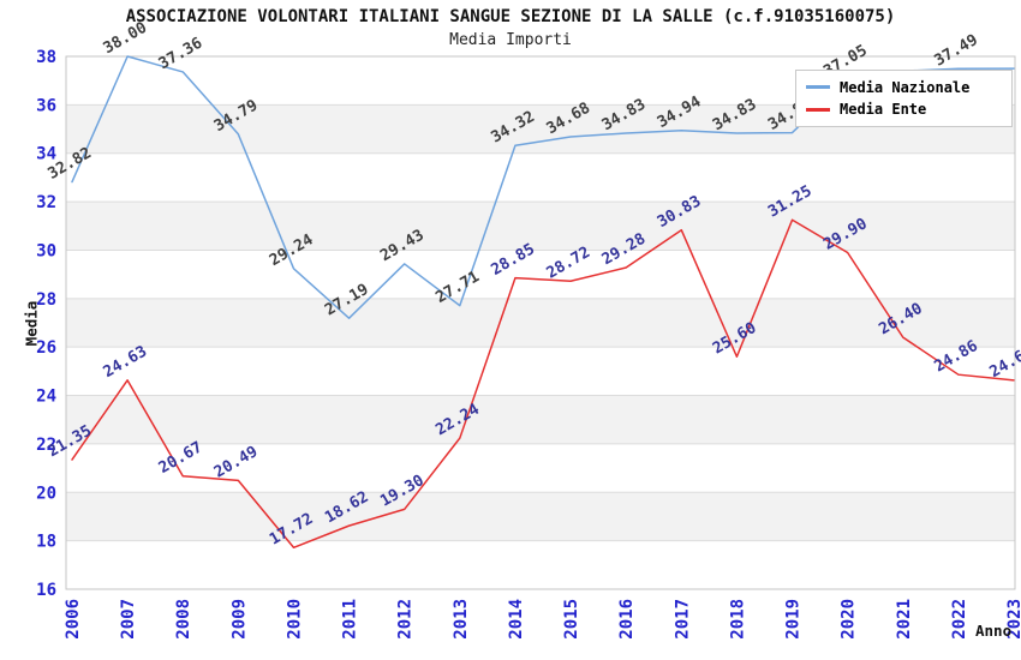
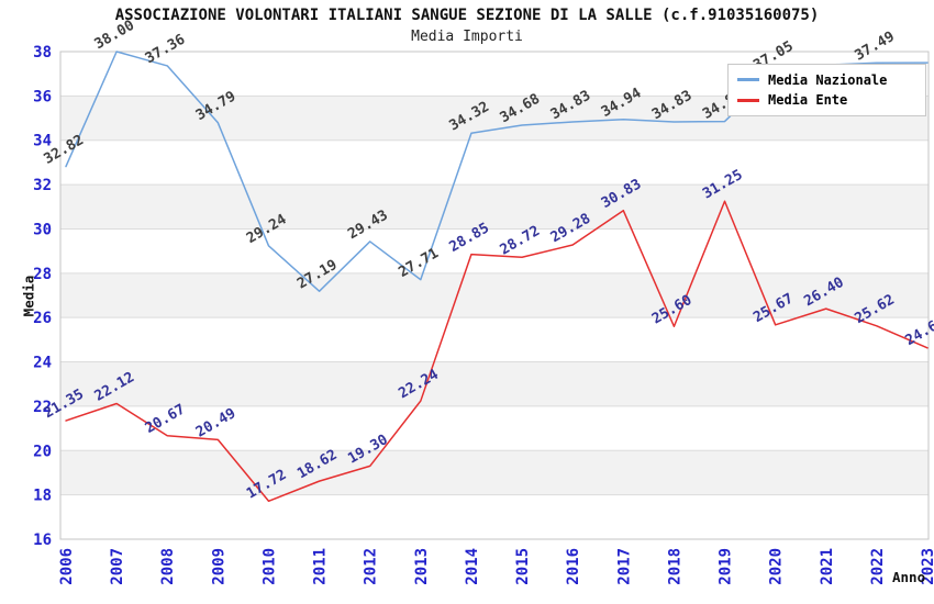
Media Ente/2007: 24.63 -> 22.12
Media Ente/2020: 29.90 -> 25.67
Media Ente/2022: 24.86 -> 25.62
